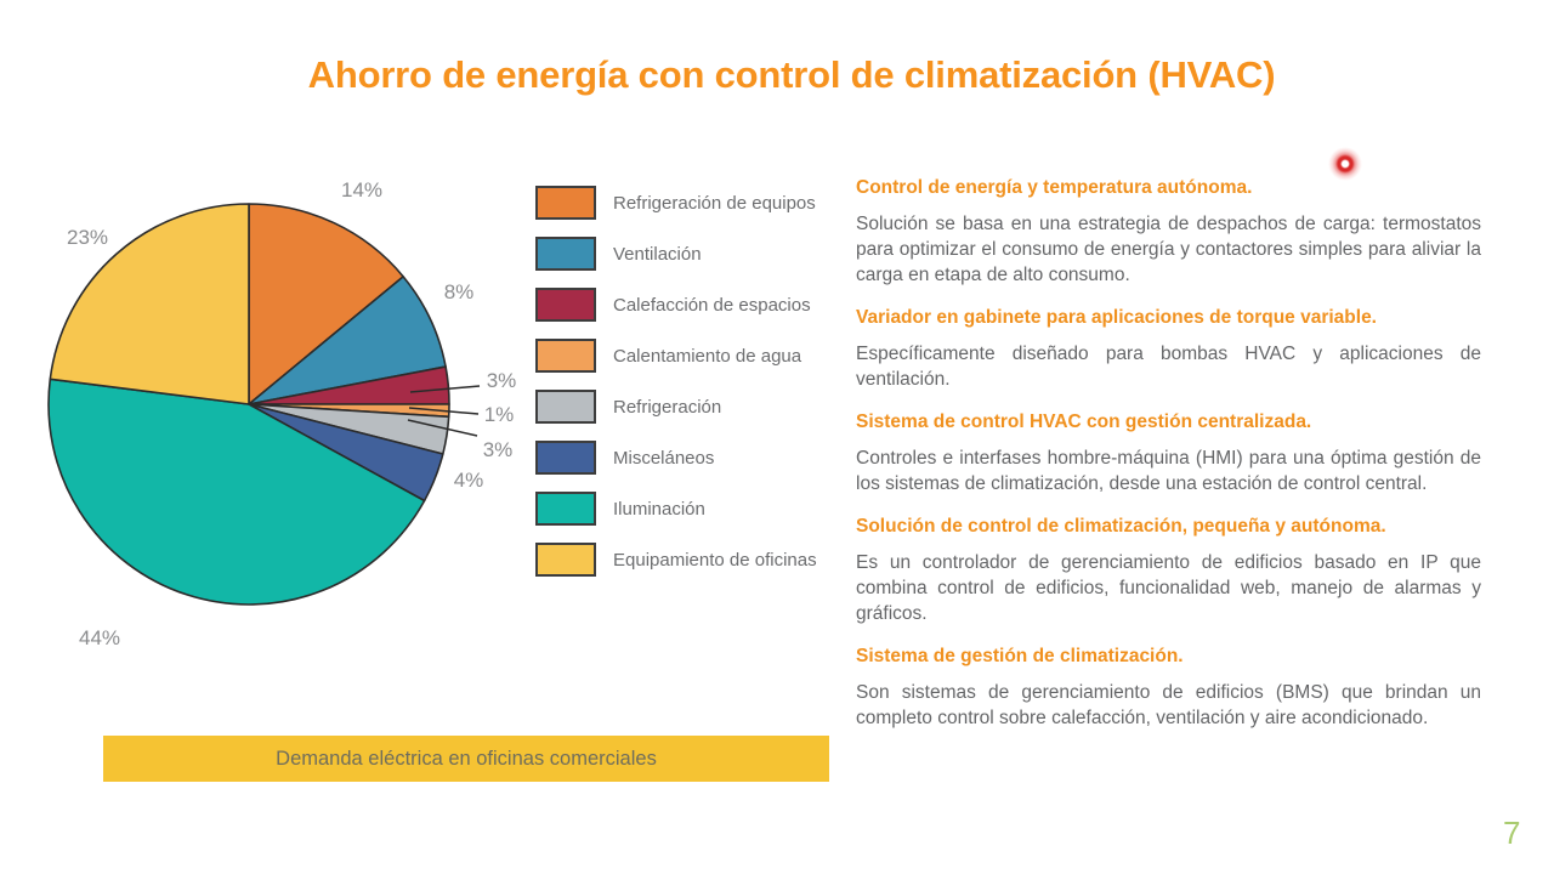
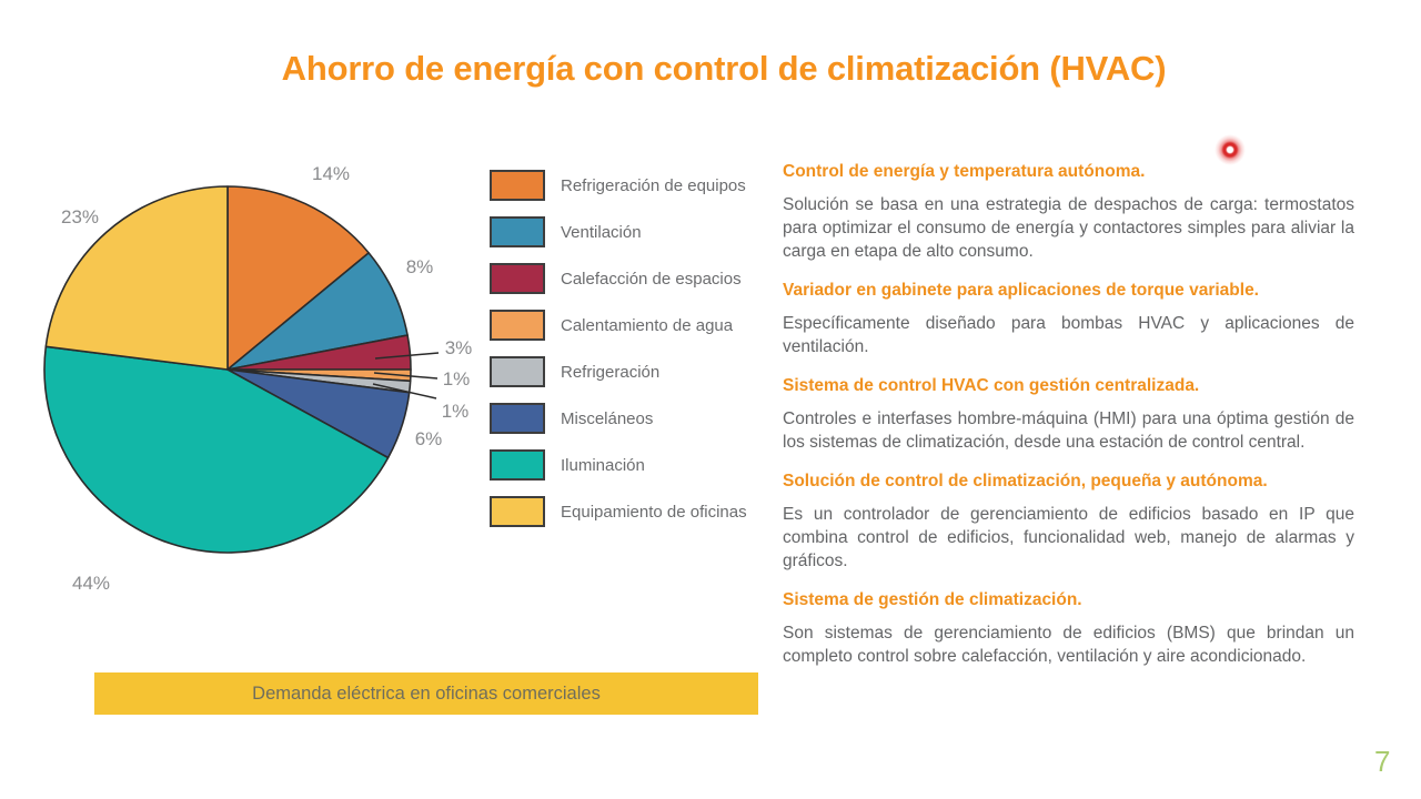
Refrigeración: 3% -> 1%
Misceláneos: 4% -> 6%
